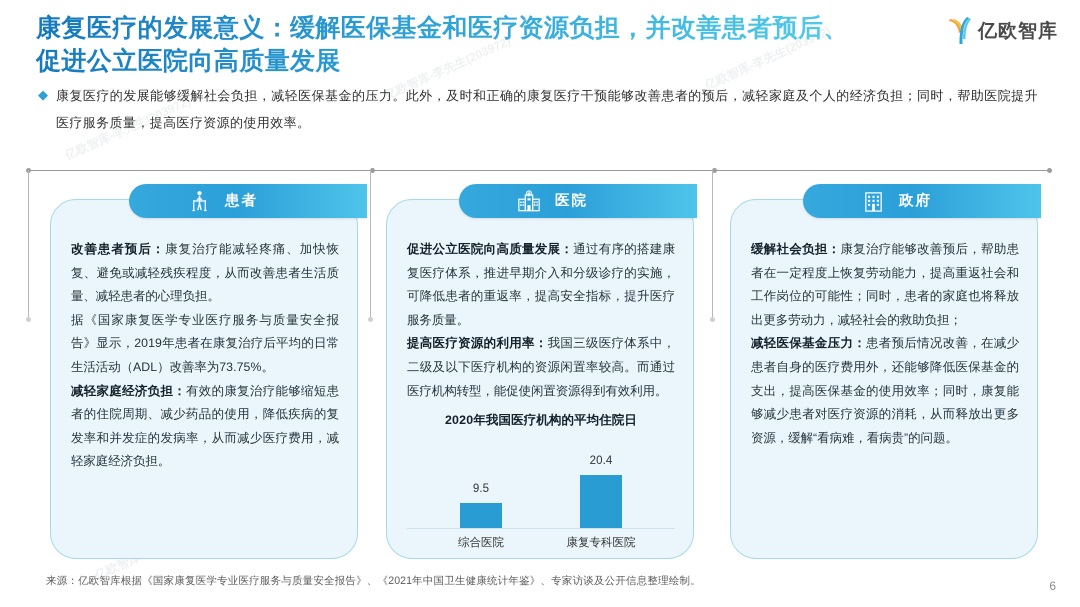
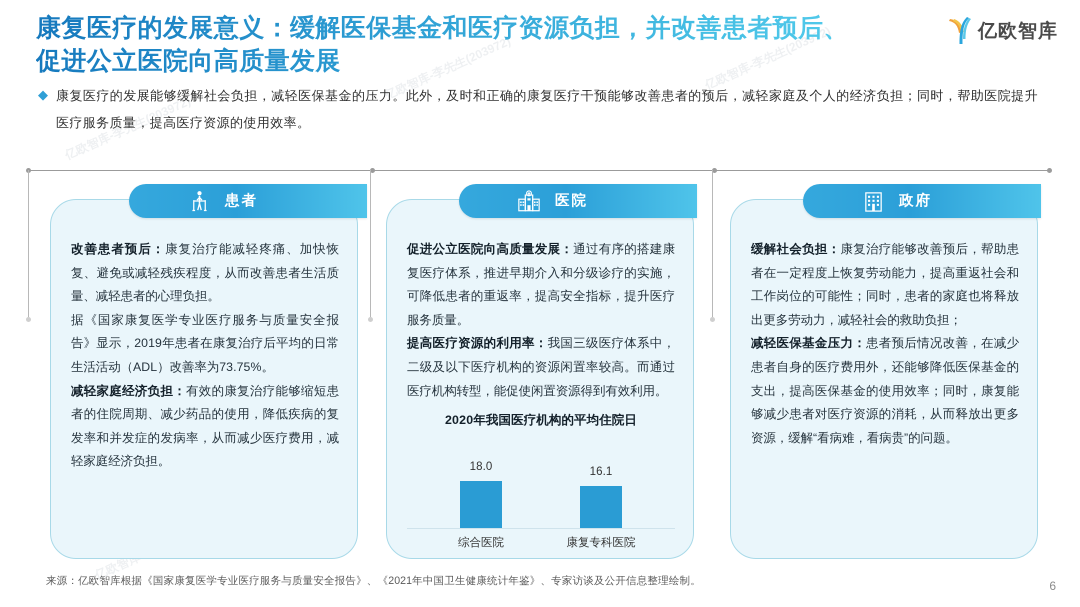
综合医院: 9.5 -> 18.0
康复专科医院: 20.4 -> 16.1
